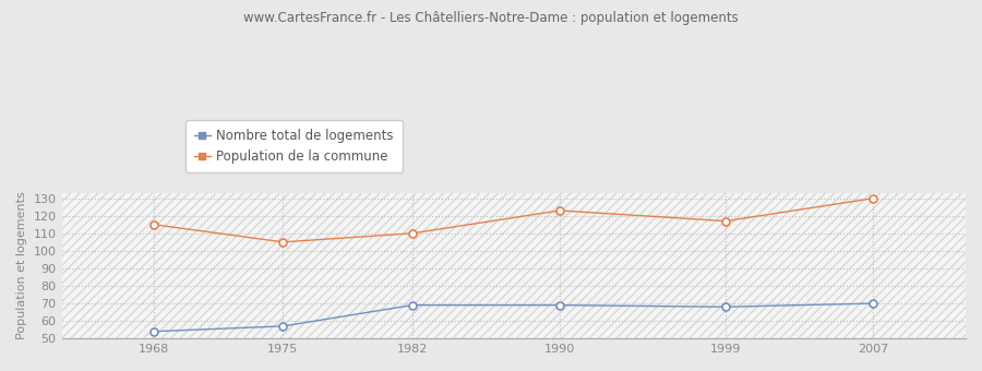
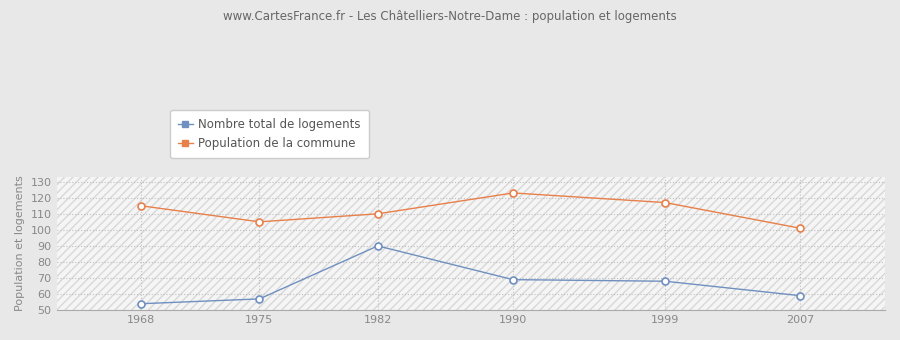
Nombre total de logements/1982: 69 -> 90
Nombre total de logements/2007: 70 -> 59
Population de la commune/2007: 130 -> 101
